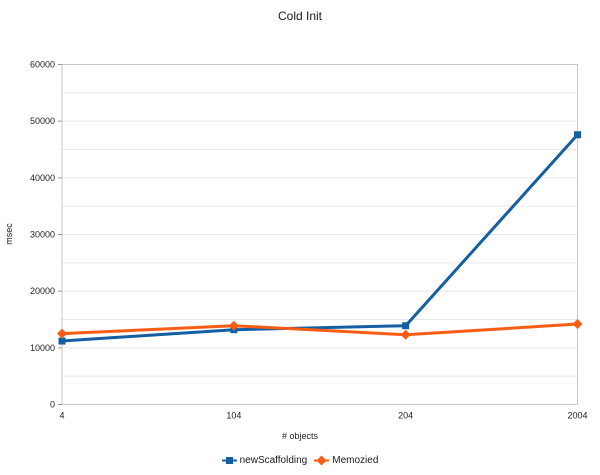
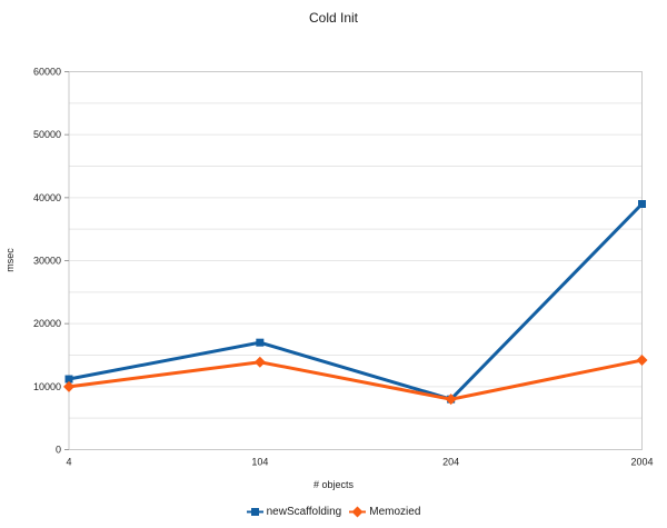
Memozied/4: 12000 -> 10000
newScaffolding/104: 13000 -> 17000
newScaffolding/204: 14000 -> 8000
Memozied/204: 12000 -> 8000
newScaffolding/2004: 48000 -> 39000
